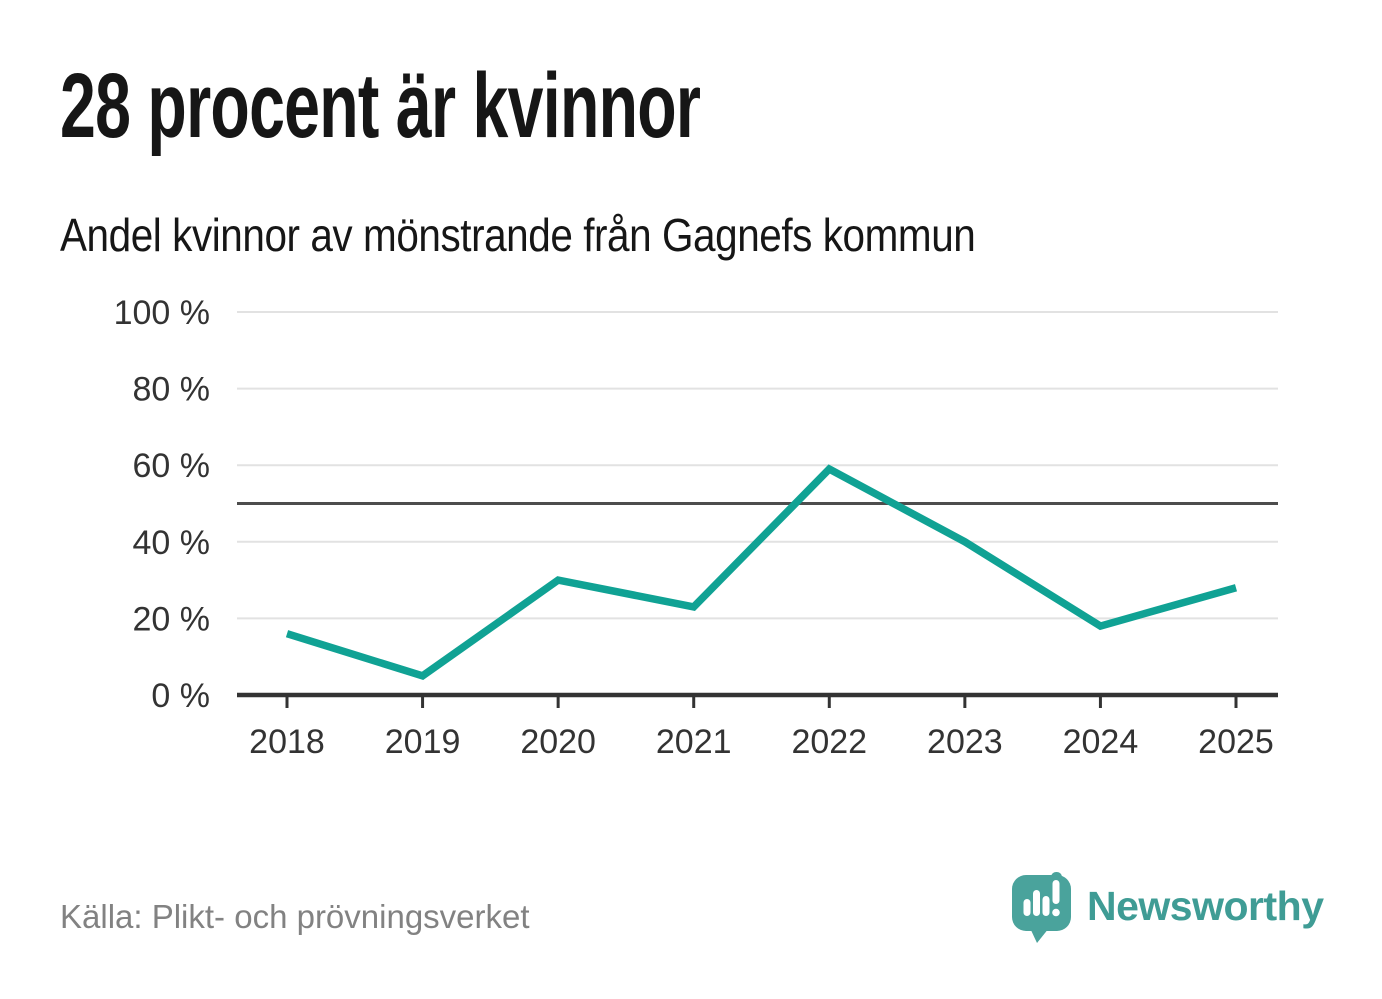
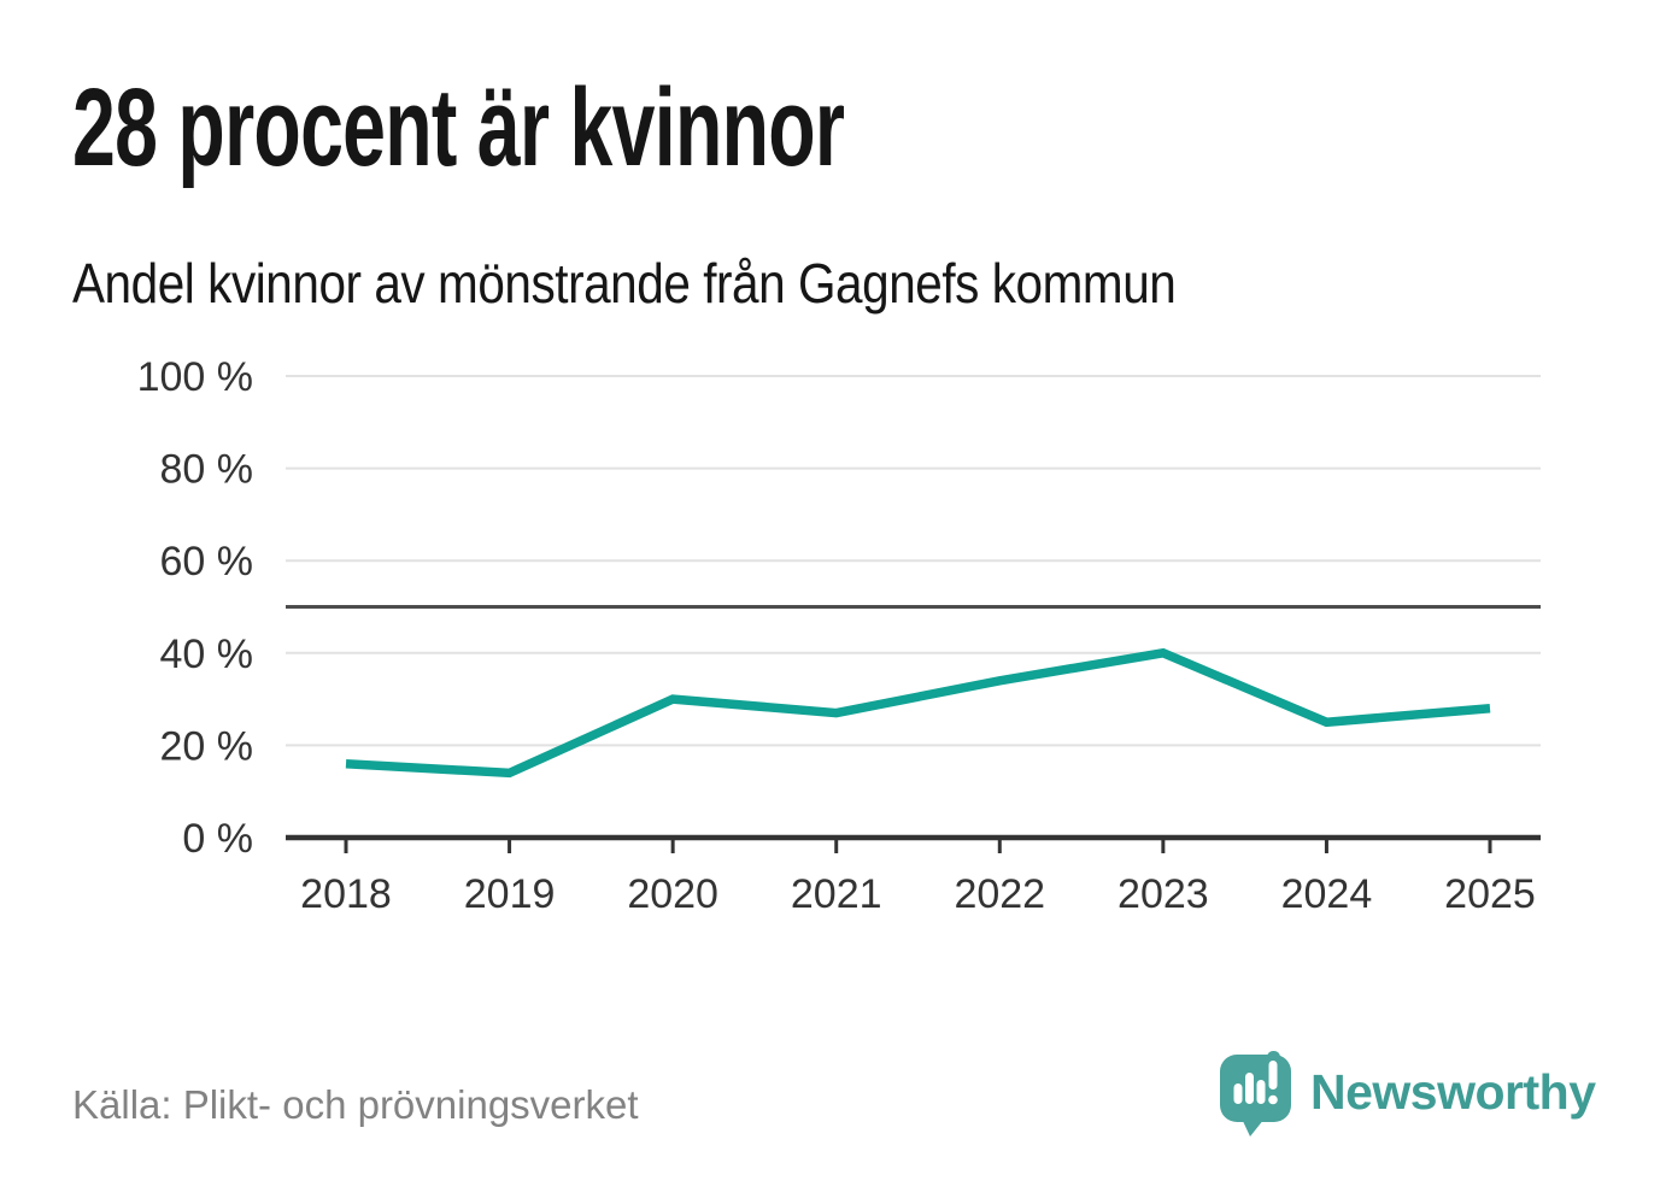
2019: 5% -> 14%
2021: 23% -> 27%
2022: 59% -> 34%
2024: 18% -> 25%
